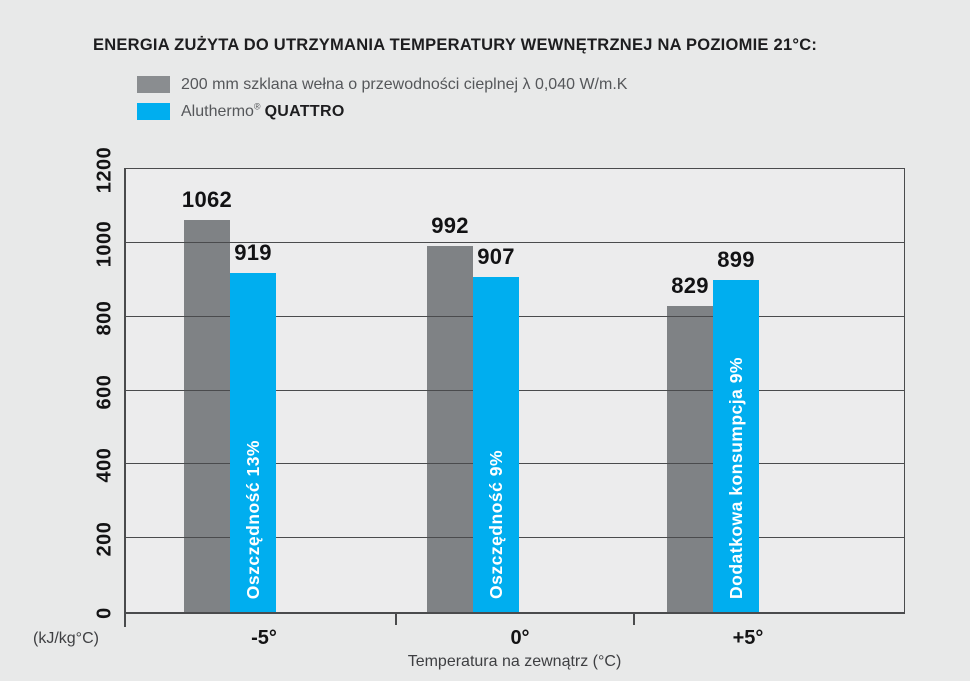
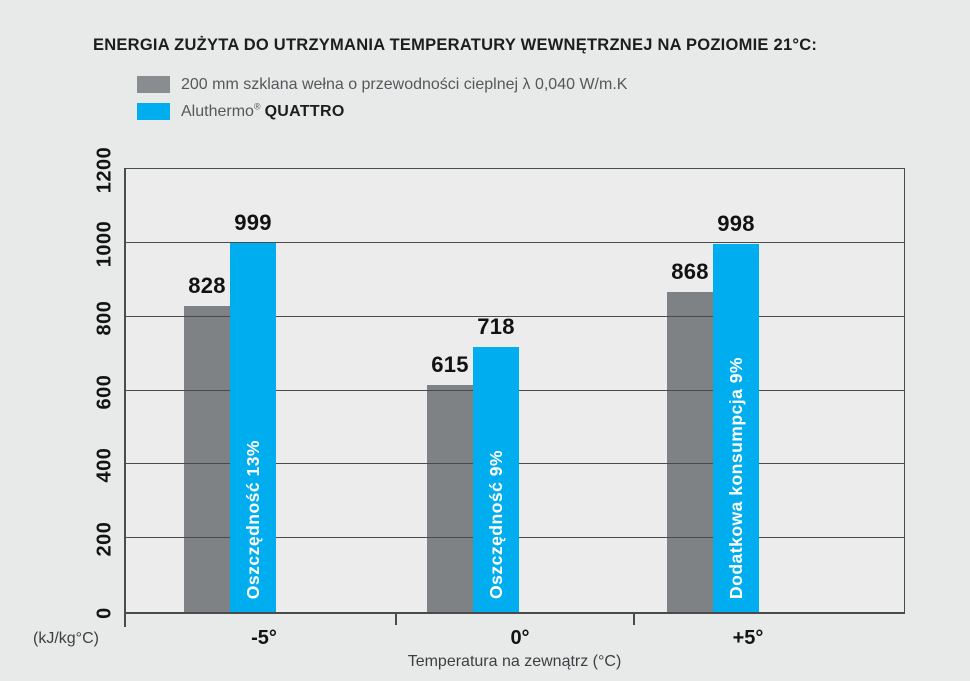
200 mm szklana wełna o przewodności cieplnej λ 0,040 W/m.K/-5°: 1062 -> 828
Aluthermo® QUATTRO/-5°: 919 -> 999
200 mm szklana wełna o przewodności cieplnej λ 0,040 W/m.K/0°: 992 -> 615
Aluthermo® QUATTRO/0°: 907 -> 718
200 mm szklana wełna o przewodności cieplnej λ 0,040 W/m.K/+5°: 829 -> 868
Aluthermo® QUATTRO/+5°: 899 -> 998
